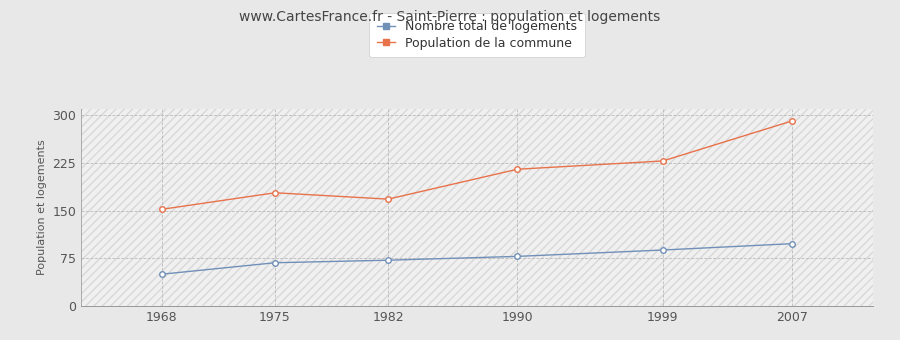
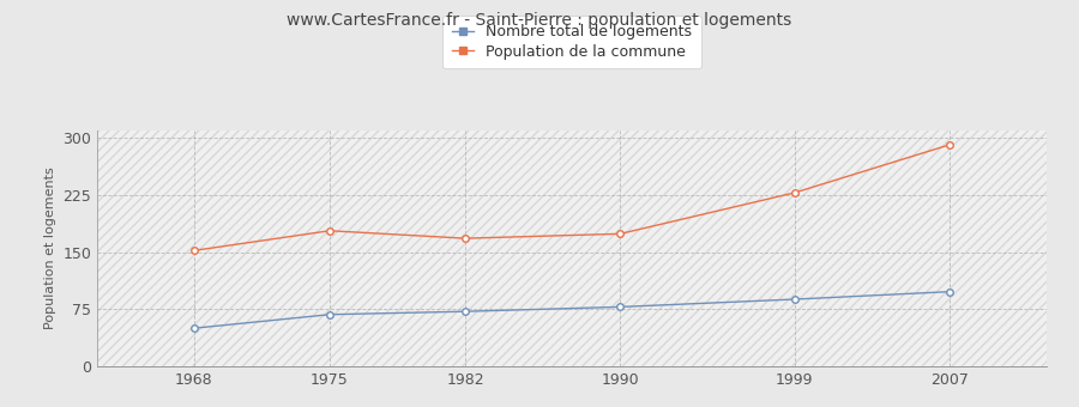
Population de la commune/1990: 215 -> 174
